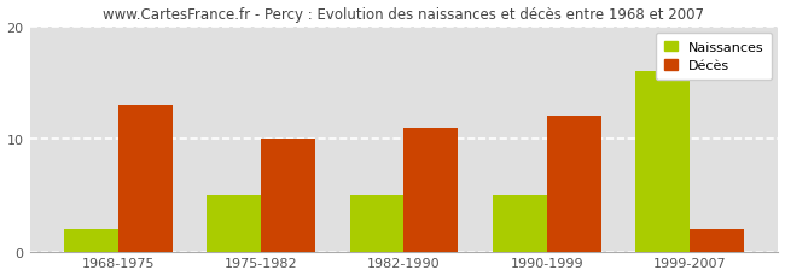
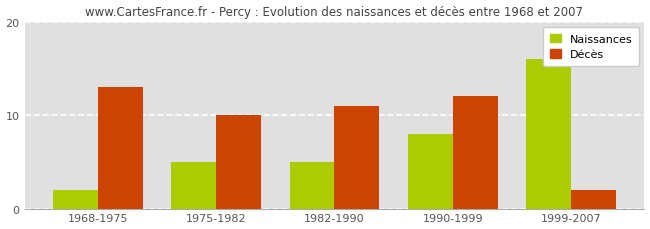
Naissances/1990-1999: 5 -> 8
